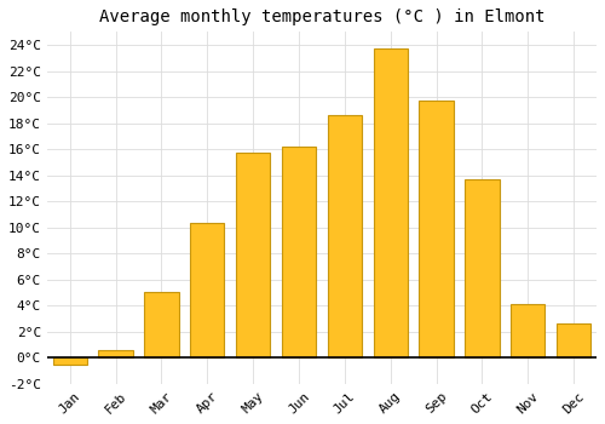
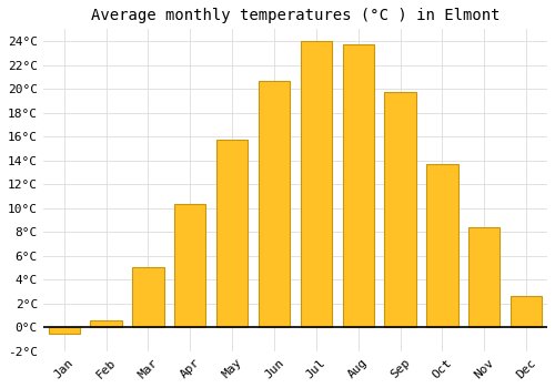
Jun: 16.2°C -> 20.7°C
Jul: 18.6°C -> 24.0°C
Nov: 4.1°C -> 8.4°C
